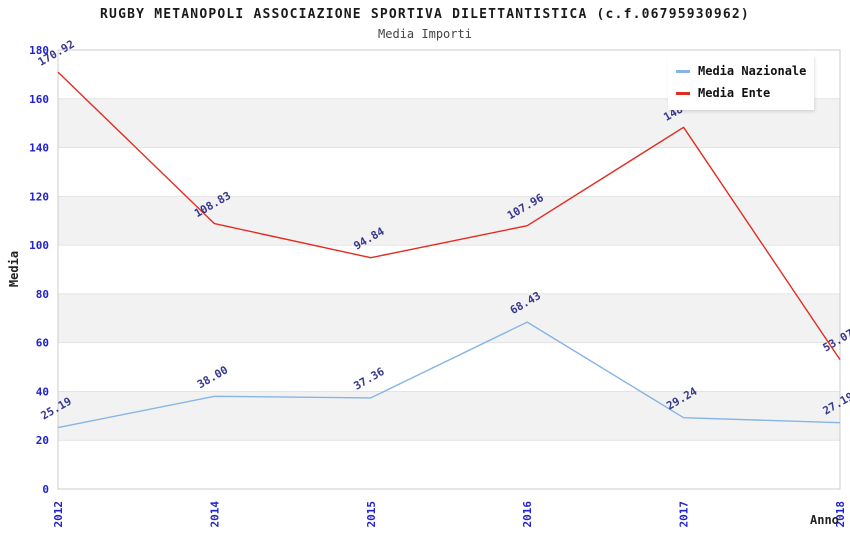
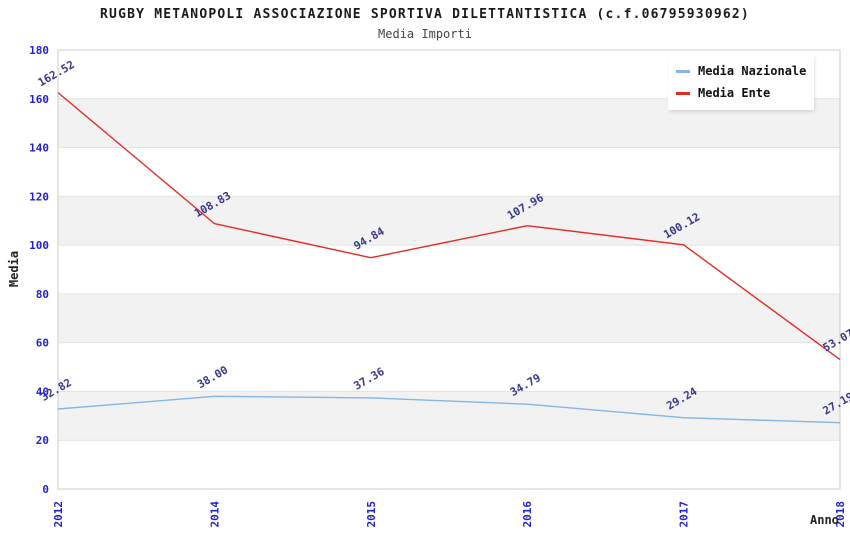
Media Nazionale/2012: 25.19 -> 32.82
Media Ente/2012: 170.92 -> 162.52
Media Nazionale/2016: 68.43 -> 34.79
Media Ente/2017: 148.32 -> 100.12
